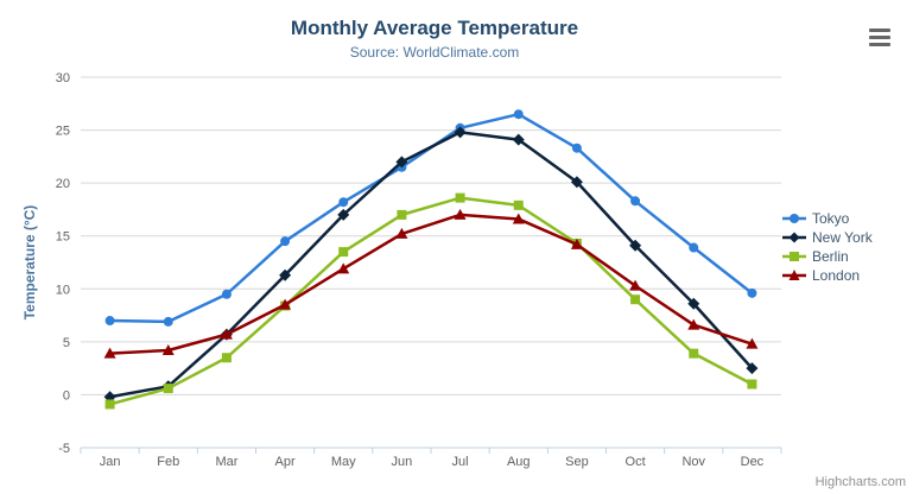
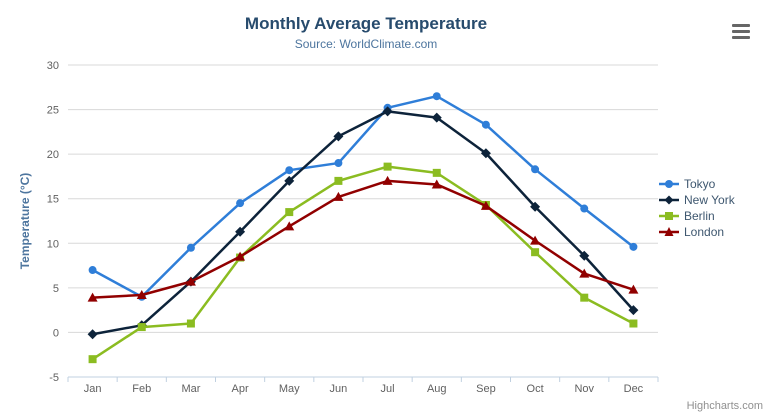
Berlin/Jan: -1 -> -3
Tokyo/Feb: 7 -> 4
Berlin/Mar: 4 -> 1
Tokyo/Jun: 22 -> 19
